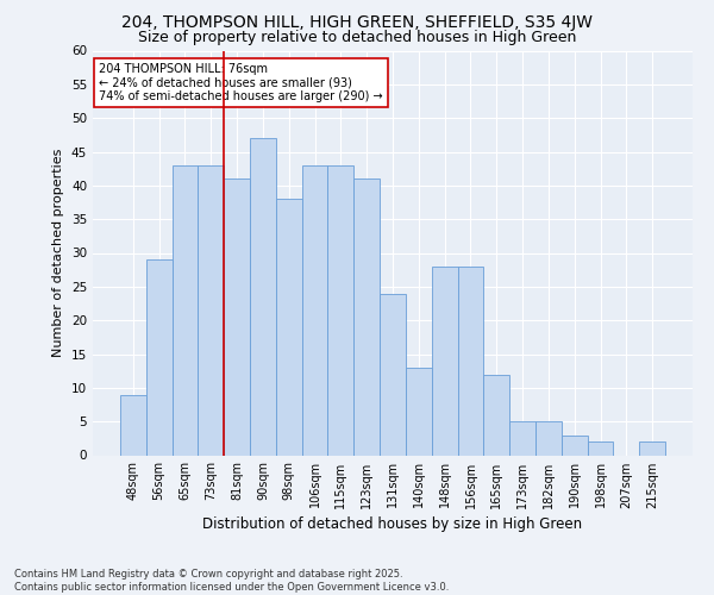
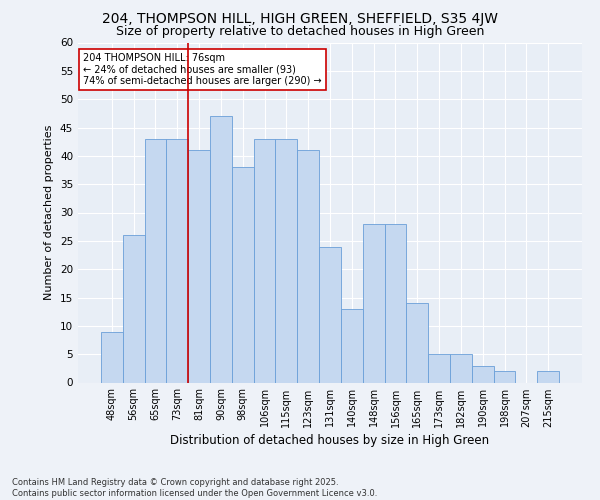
56sqm: 29 -> 26
165sqm: 12 -> 14
